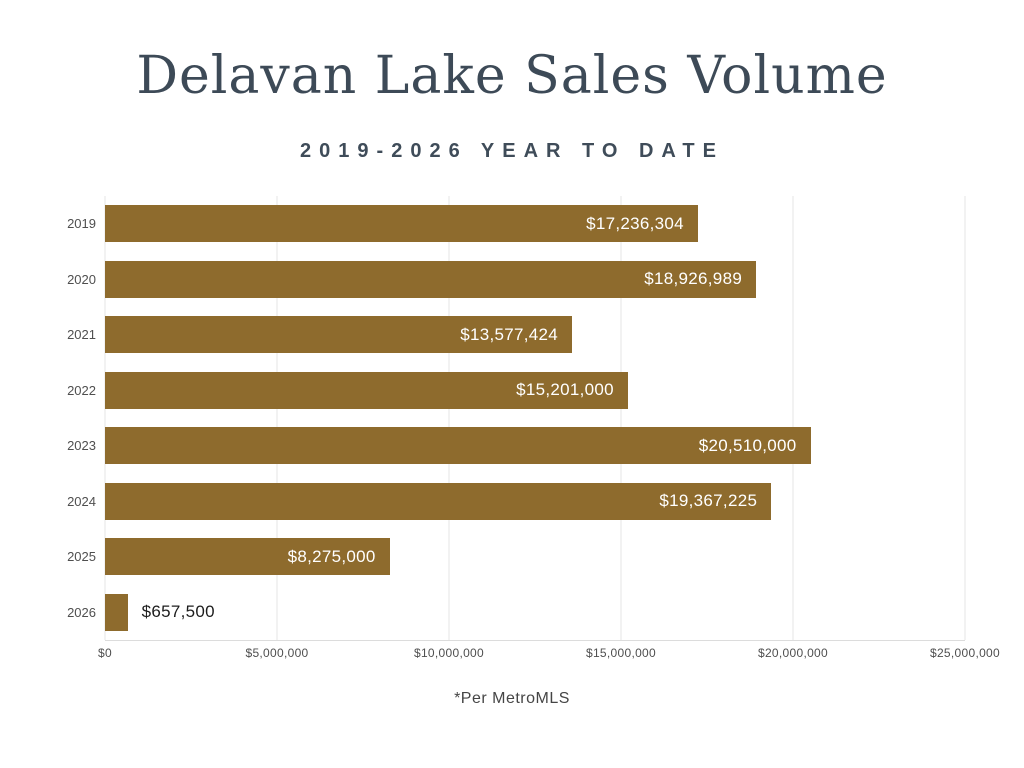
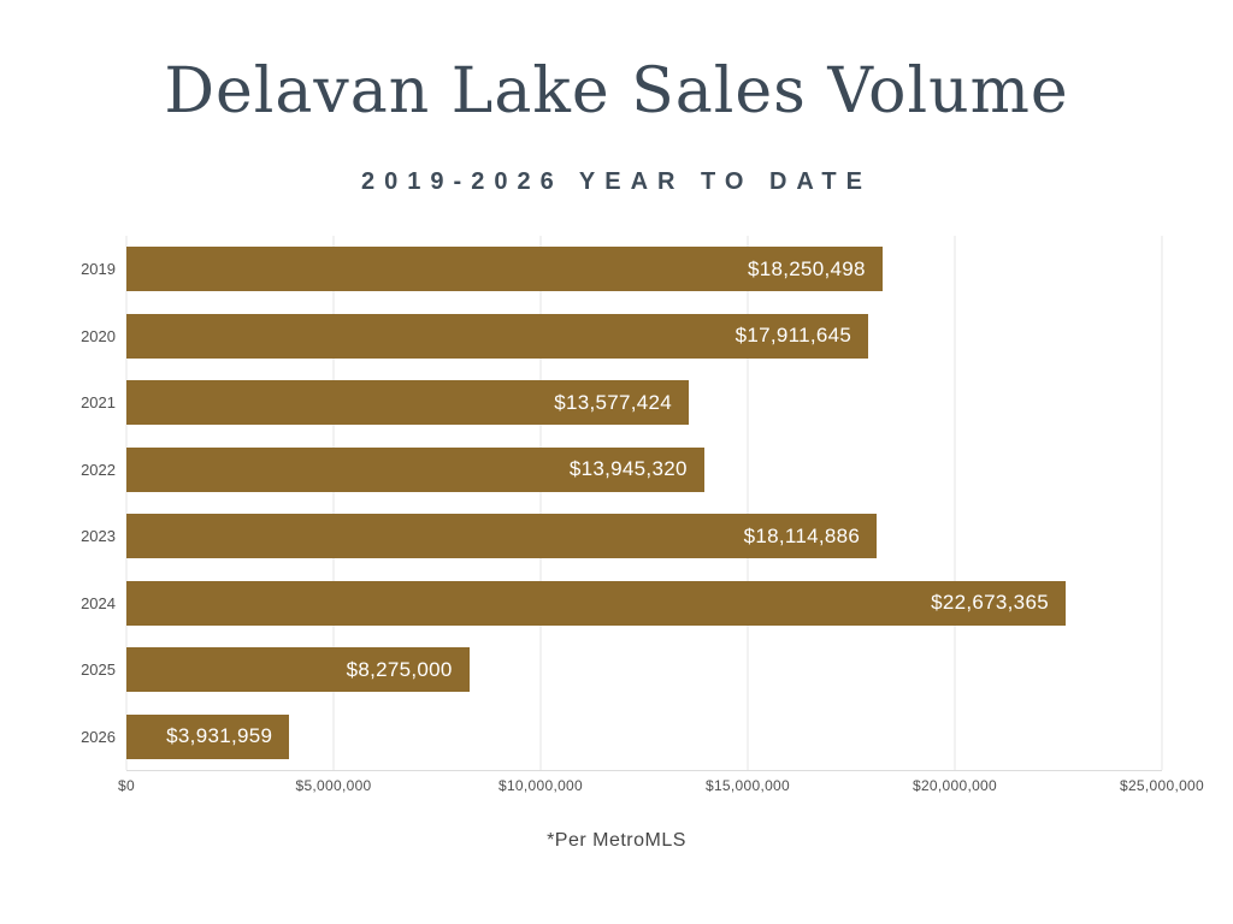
2019: $17,236,304 -> $18,250,498
2020: $18,926,989 -> $17,911,645
2022: $15,201,000 -> $13,945,320
2023: $20,510,000 -> $18,114,886
2024: $19,367,225 -> $22,673,365
2026: $657,500 -> $3,931,959
